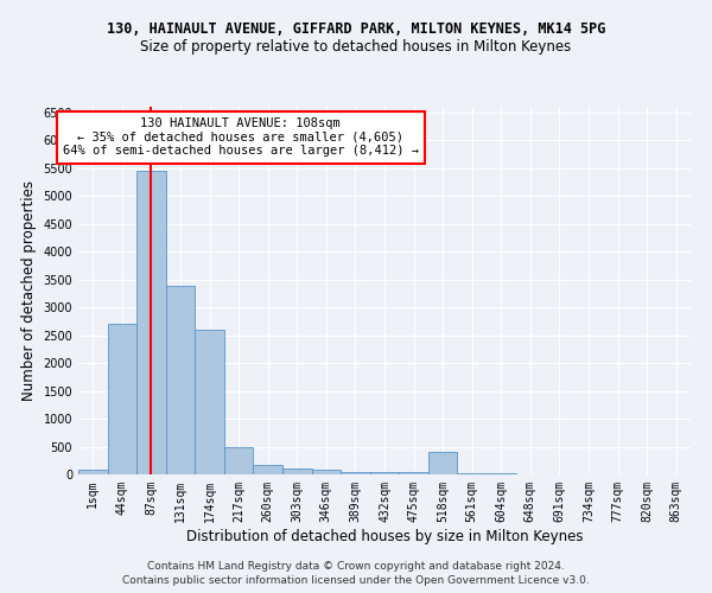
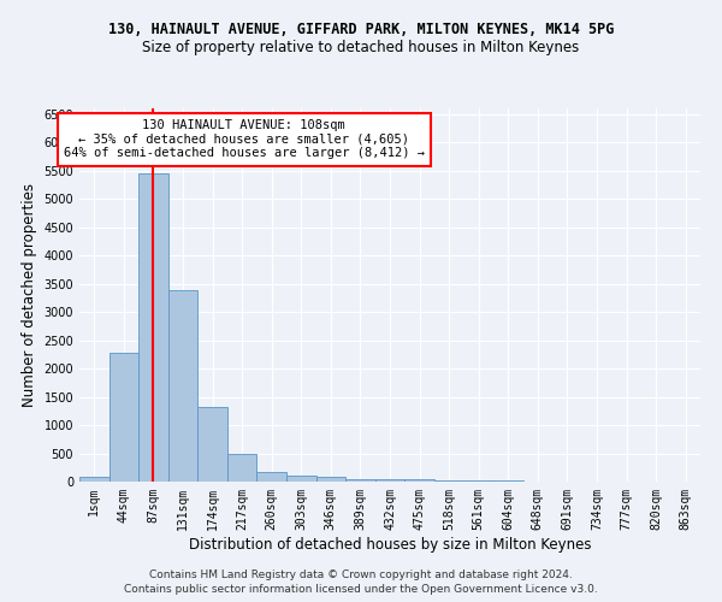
44sqm: 2700 -> 2280
174sqm: 2600 -> 1320
518sqm: 400 -> 30
